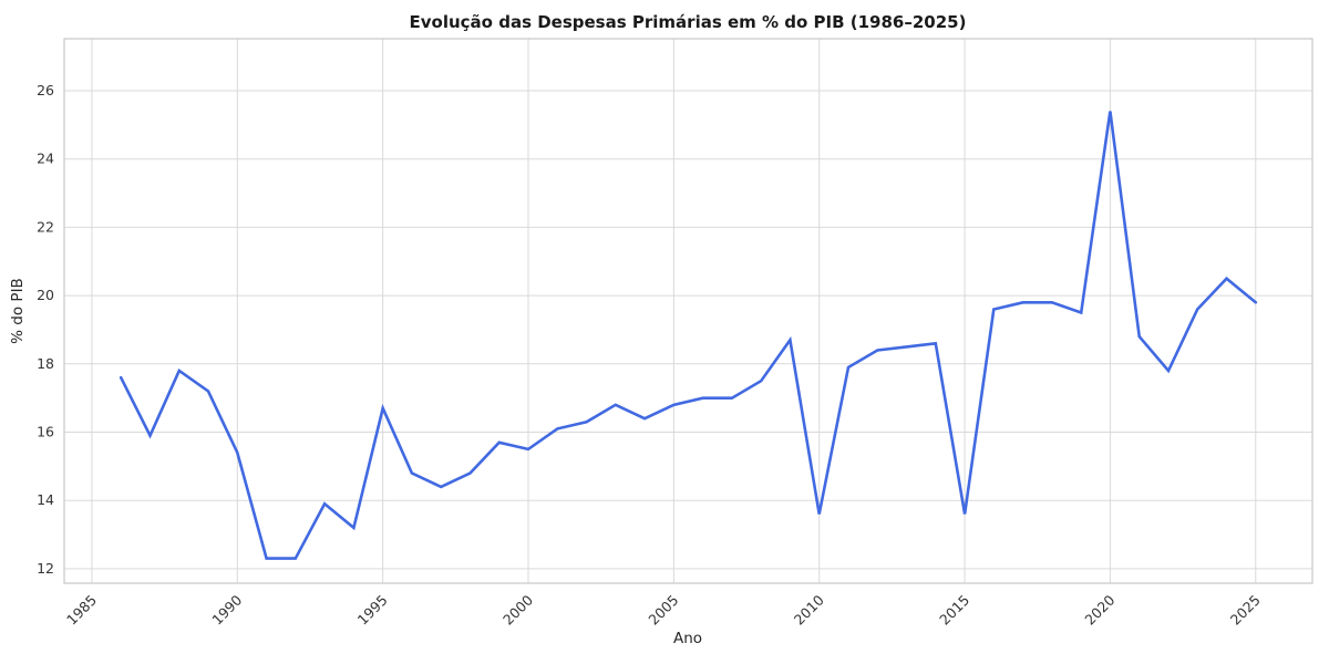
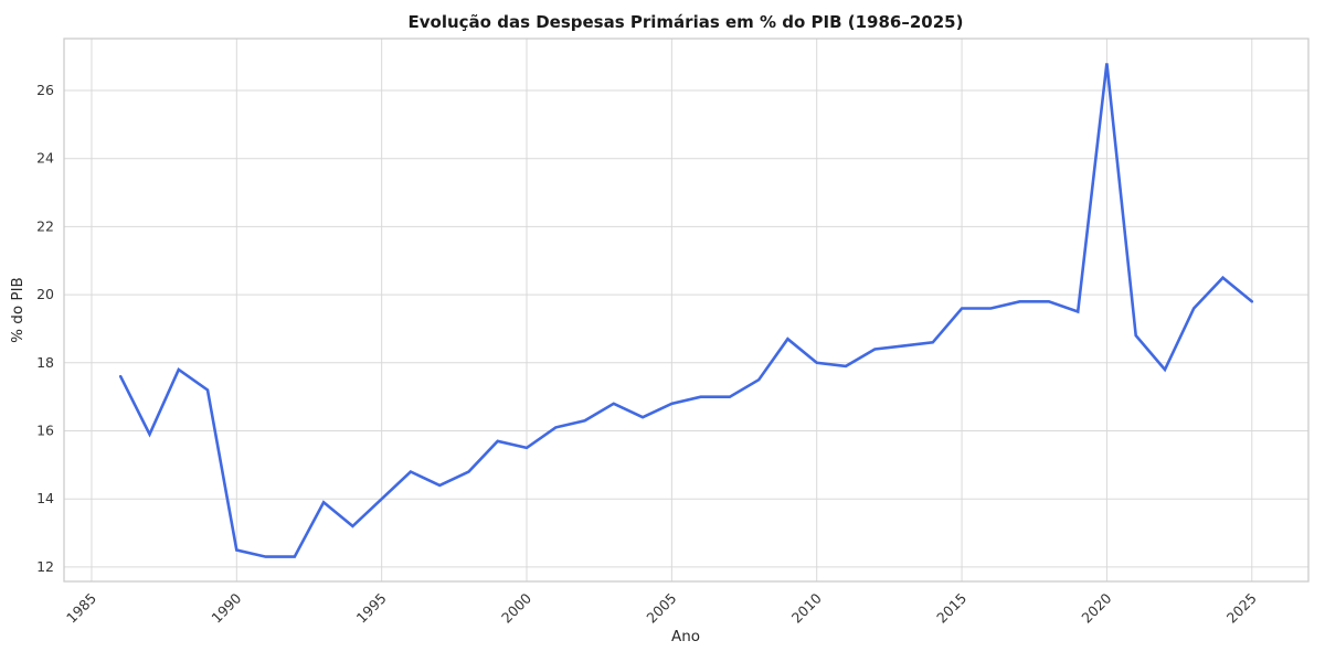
1990: 15.4 -> 12.5
1995: 16.7 -> 14.0
2010: 13.6 -> 18.0
2015: 13.6 -> 19.6
2020: 25.4 -> 26.8
